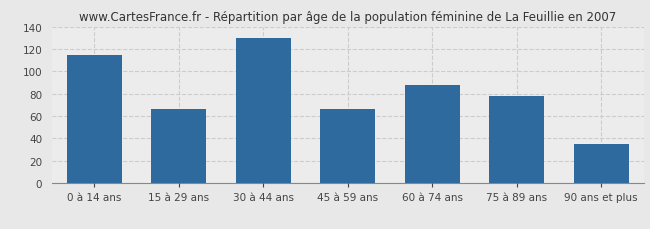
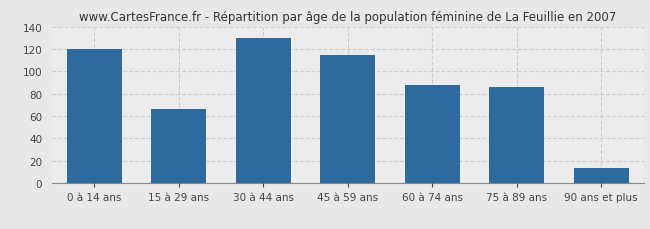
0 à 14 ans: 115 -> 120
45 à 59 ans: 66 -> 115
75 à 89 ans: 78 -> 86
90 ans et plus: 35 -> 13
